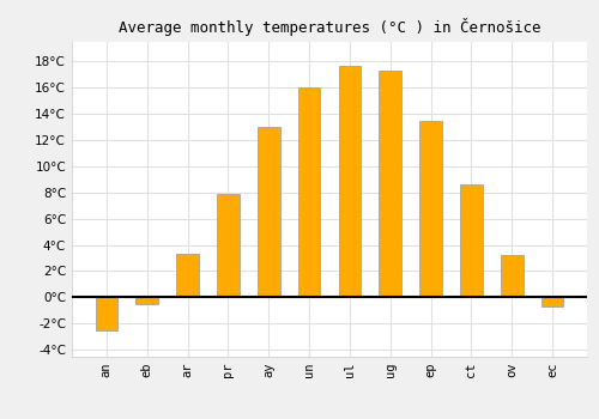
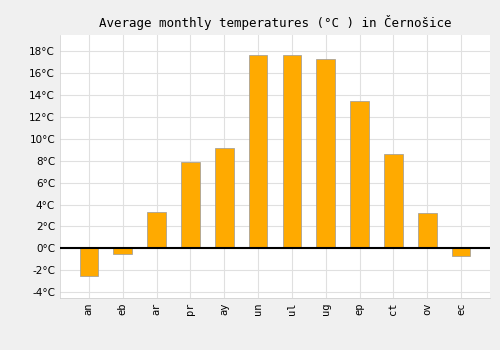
ay: 13.0°C -> 9.2°C
un: 16.0°C -> 17.7°C
